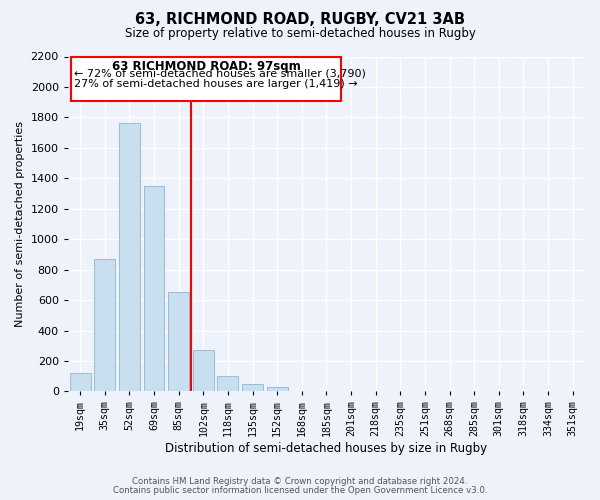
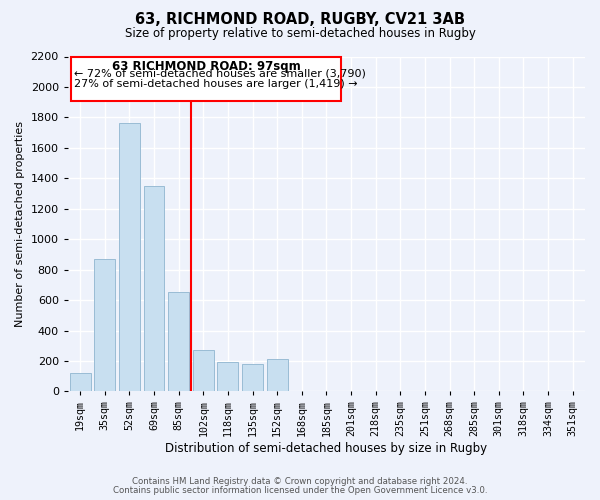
118sqm: 100 -> 190
135sqm: 50 -> 180
152sqm: 30 -> 210
